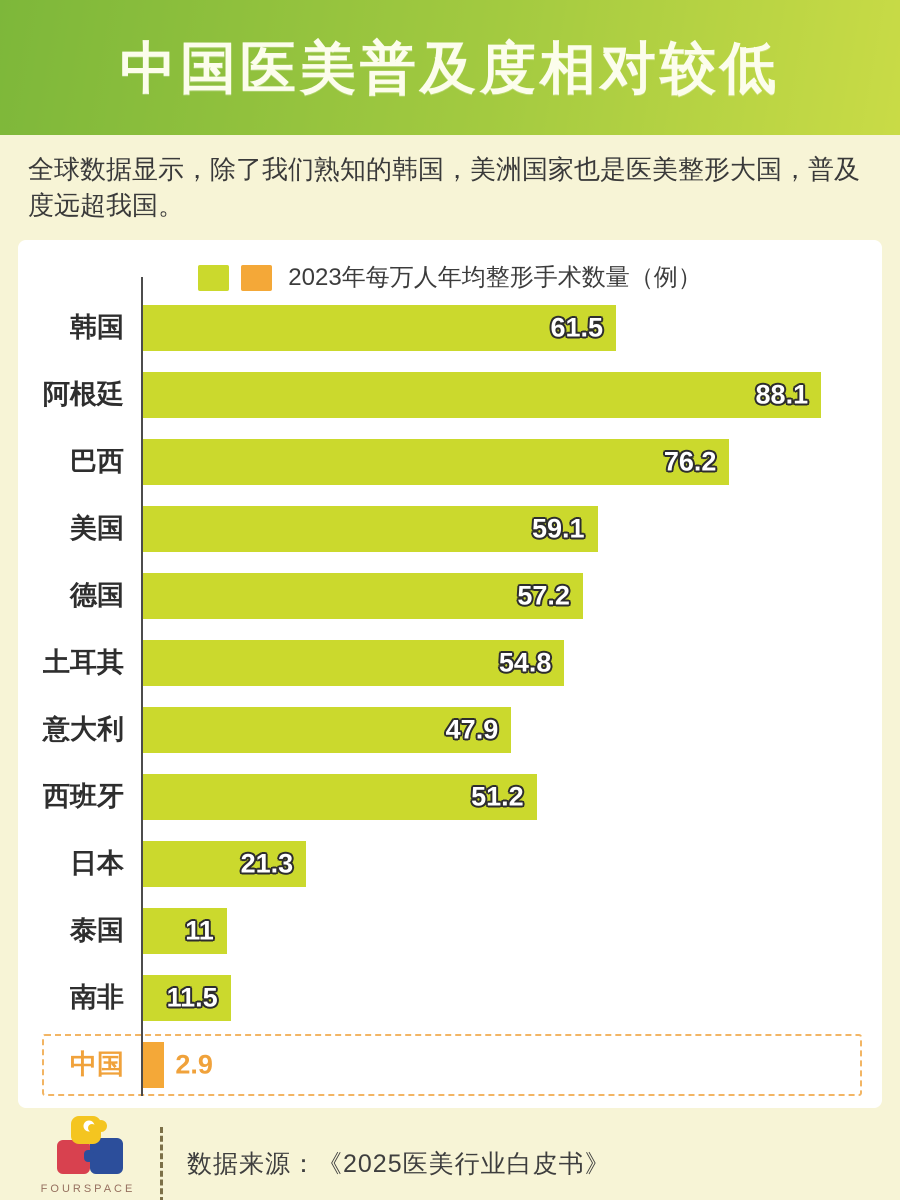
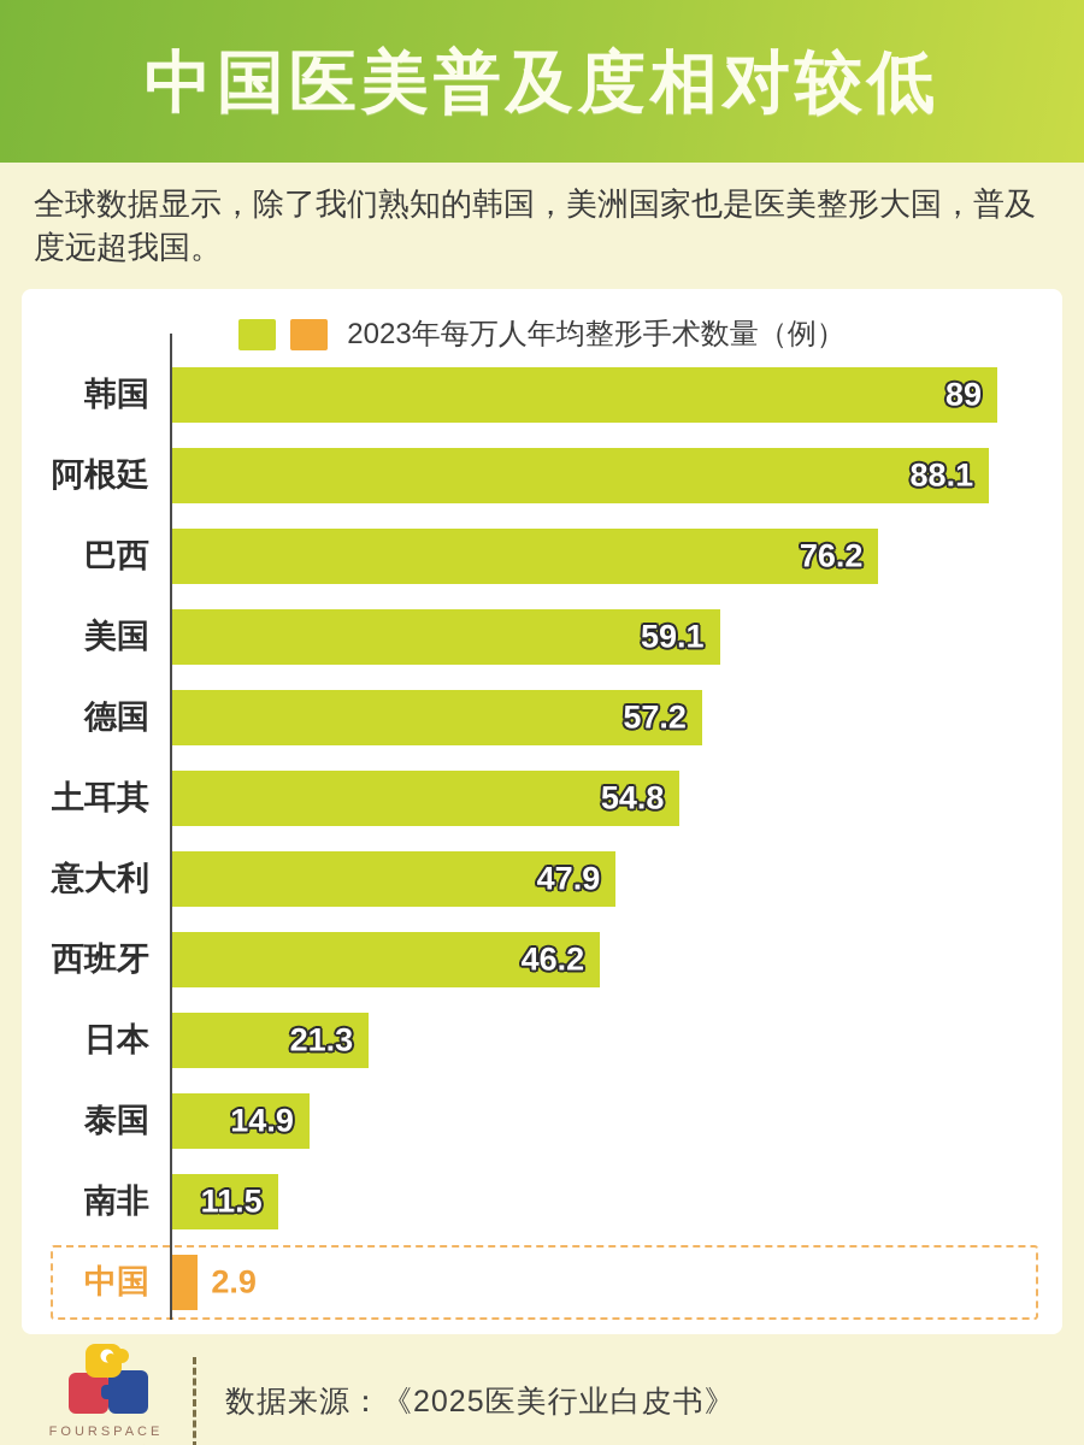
韩国: 61.5 -> 89
西班牙: 51.2 -> 46.2
泰国: 11 -> 14.9
